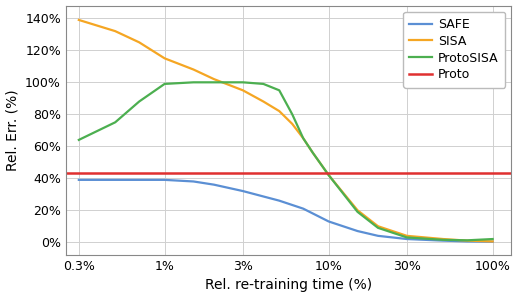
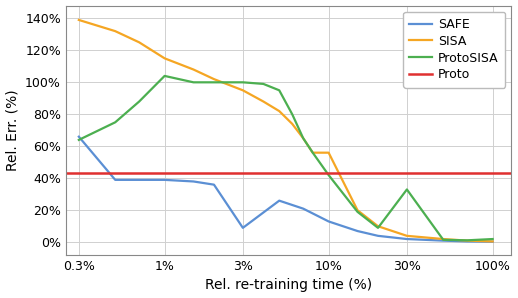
SAFE/0.3%: 39% -> 66%
ProtoSISA/1%: 99% -> 104%
SAFE/3%: 32% -> 9%
SISA/10%: 42% -> 56%
ProtoSISA/30%: 3% -> 33%
